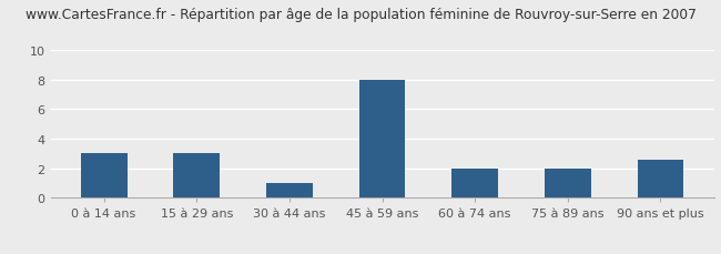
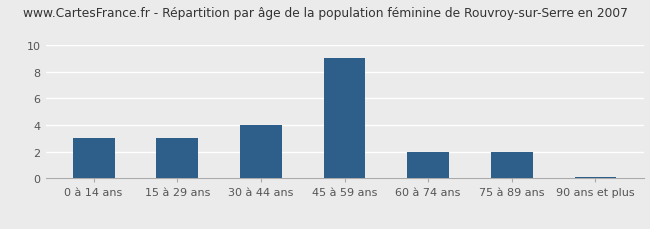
30 à 44 ans: 1.0 -> 4.0
45 à 59 ans: 8.0 -> 9.0
90 ans et plus: 2.6 -> 0.1
